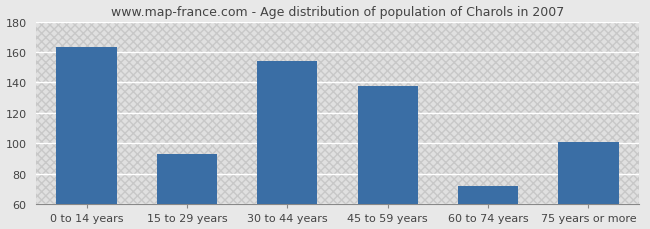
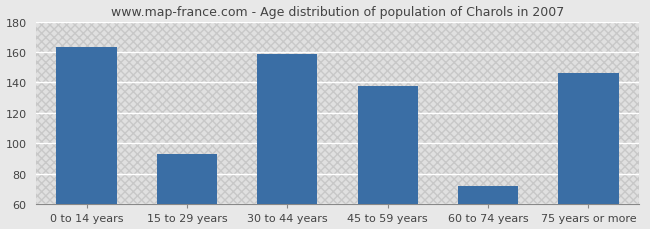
30 to 44 years: 154 -> 159
75 years or more: 101 -> 146
